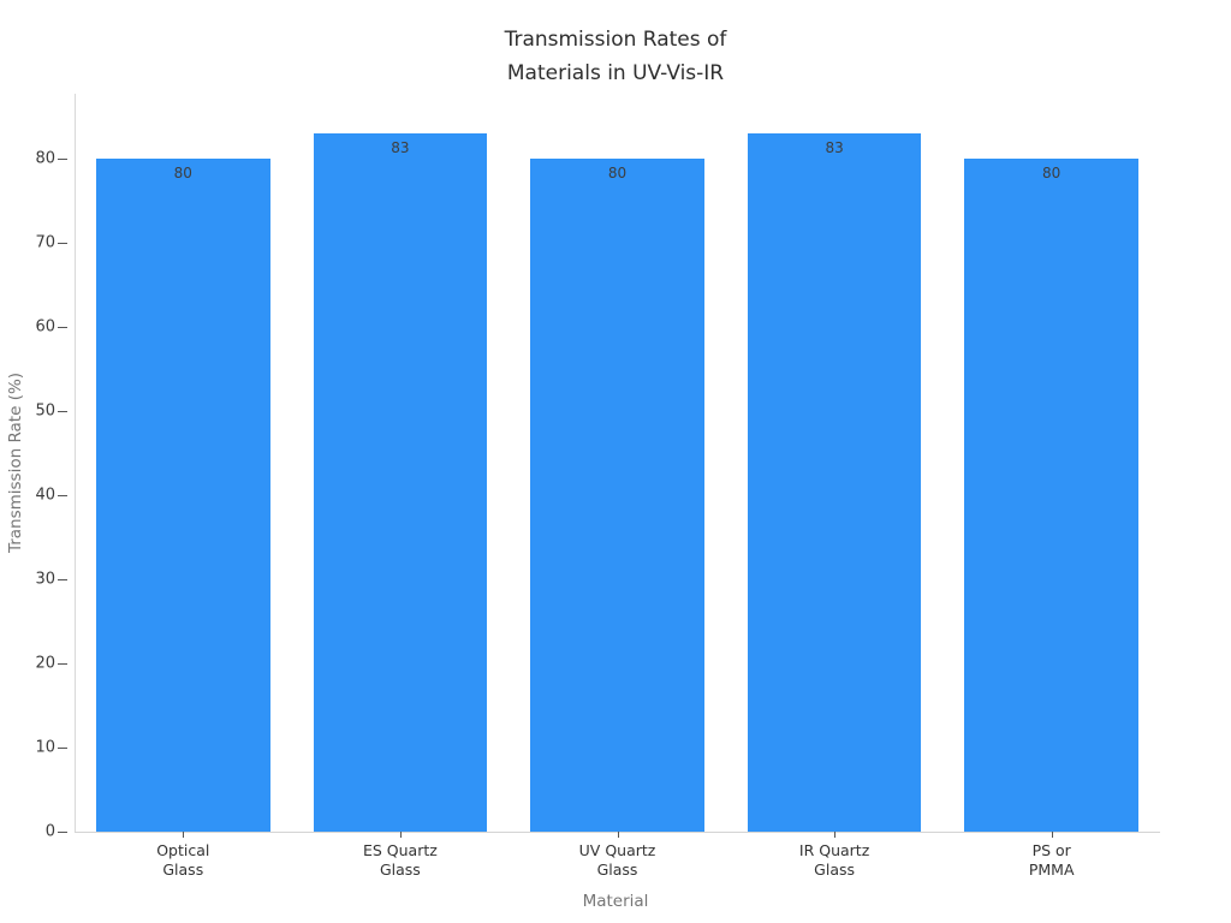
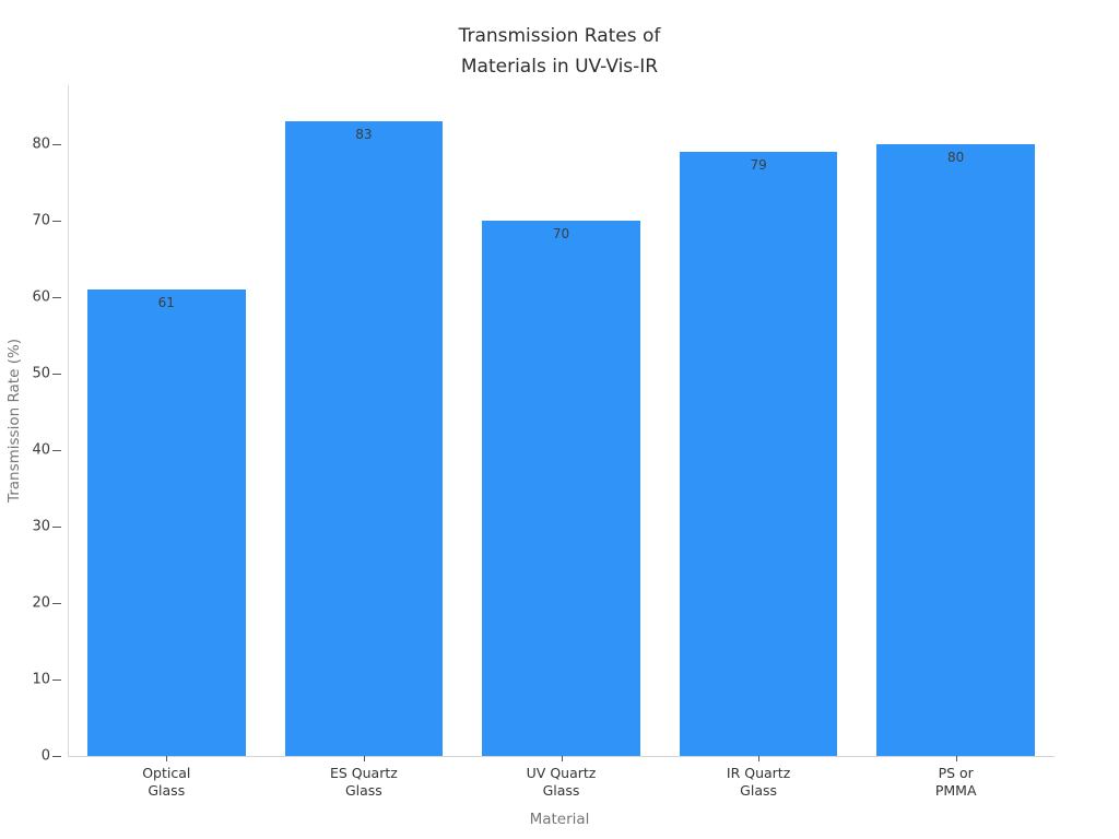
Optical Glass: 80 -> 61
UV Quartz Glass: 80 -> 70
IR Quartz Glass: 83 -> 79
